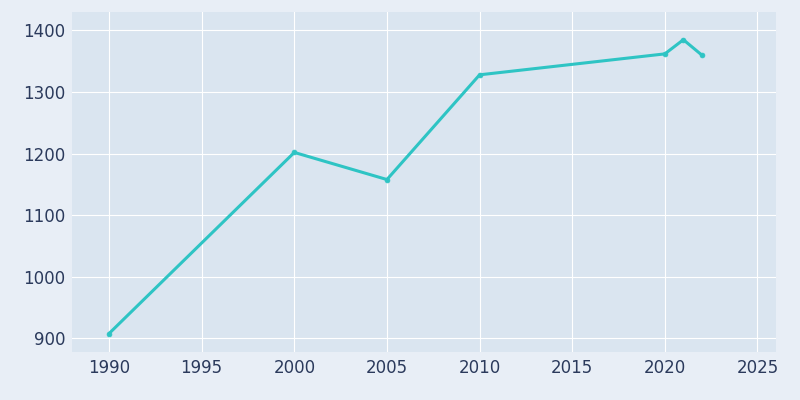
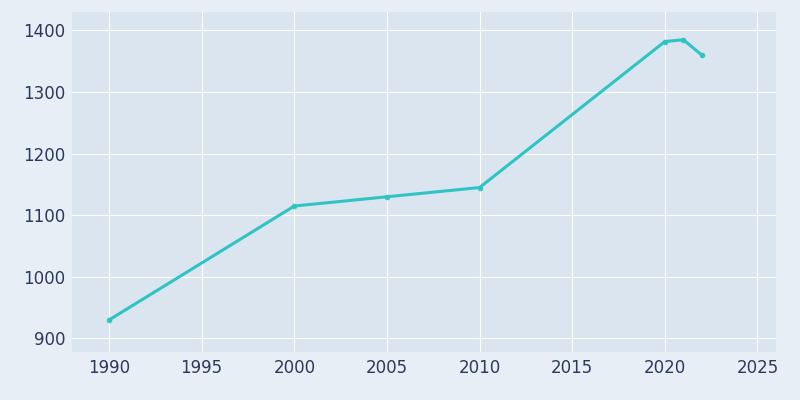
1990: 908 -> 930
2000: 1202 -> 1115
2005: 1158 -> 1130
2010: 1328 -> 1145
2020: 1362 -> 1382
